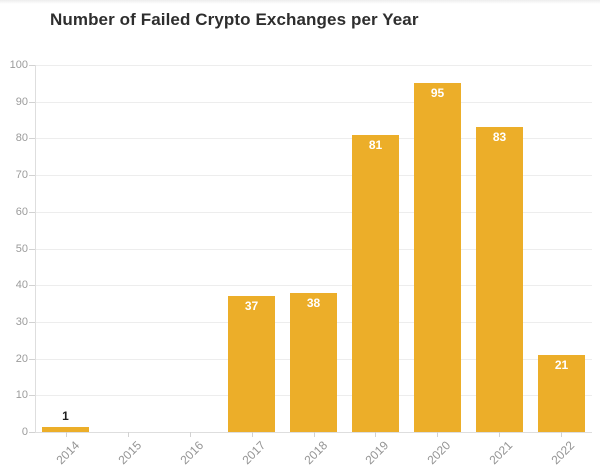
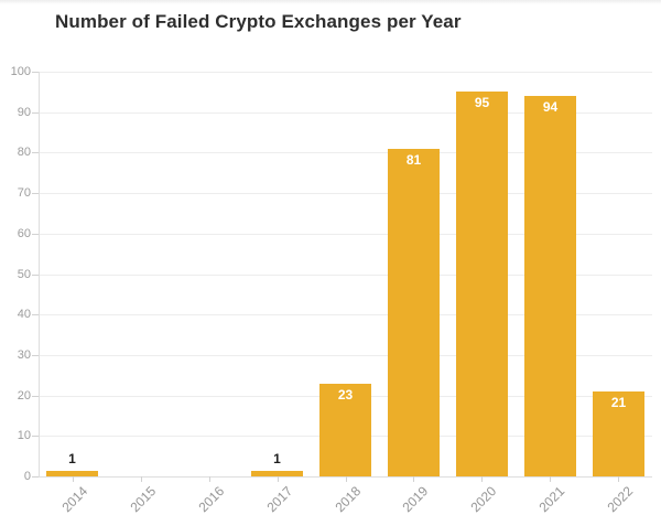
2017: 37 -> 1
2018: 38 -> 23
2021: 83 -> 94
